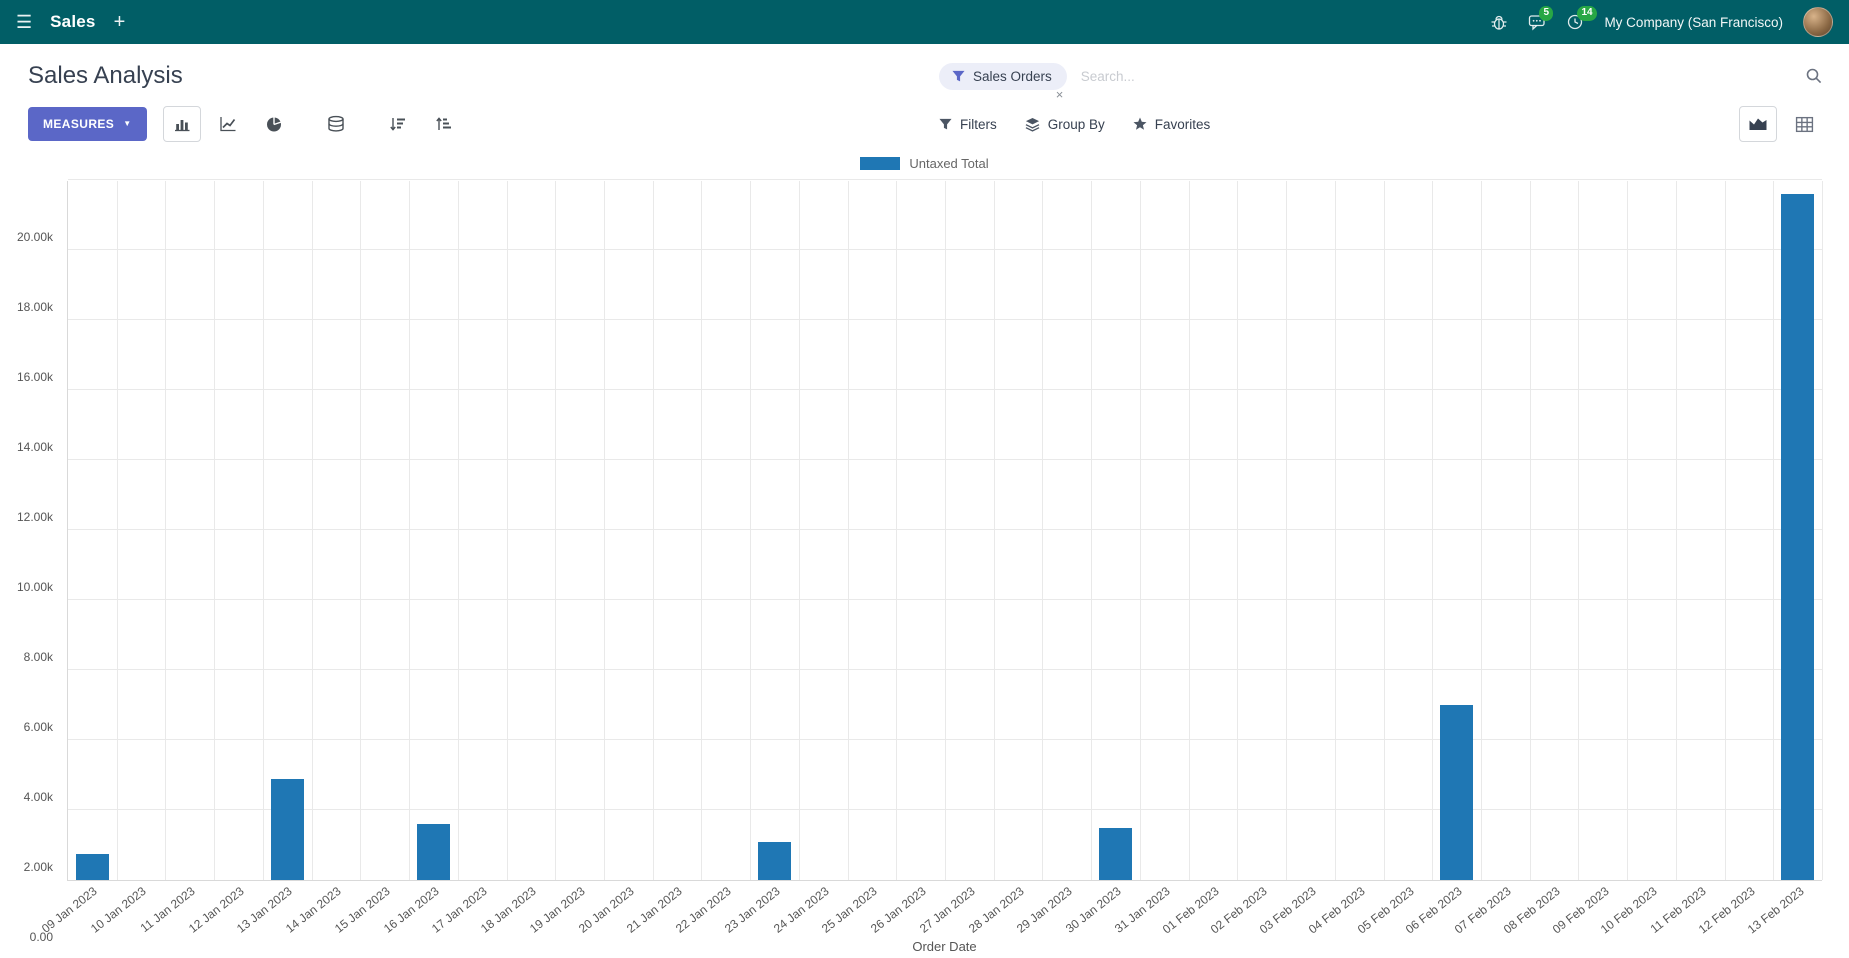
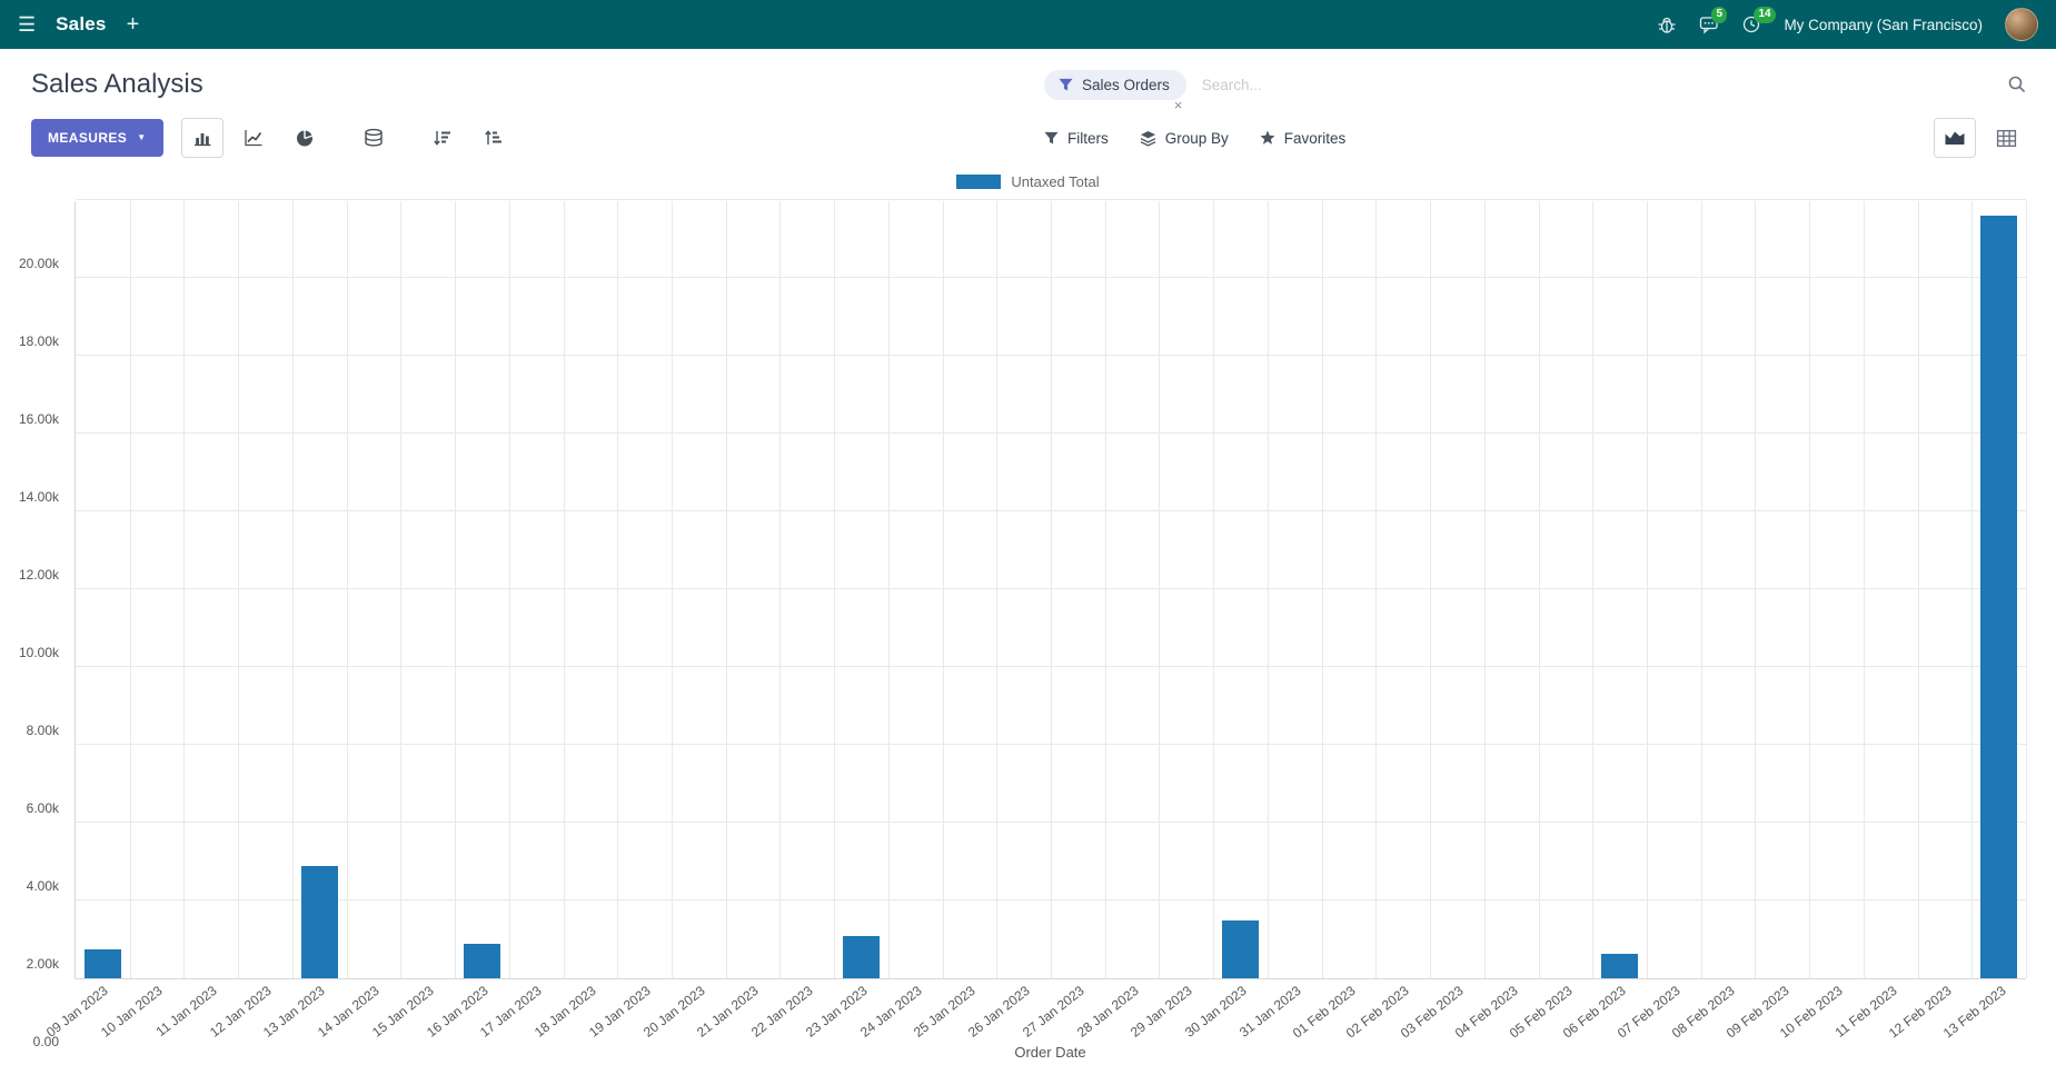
16 Jan 2023: 1.6k -> 0.9k
06 Feb 2023: 5.0k -> 0.6k
